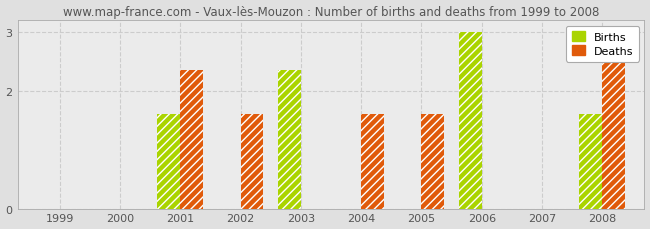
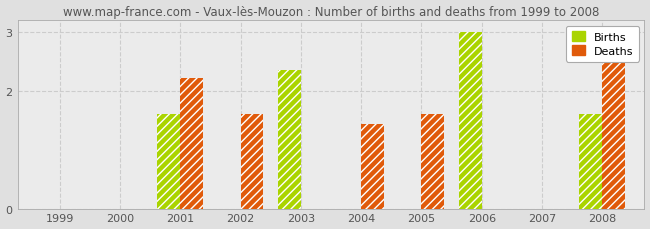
Deaths/2001: 2.35 -> 2.22
Deaths/2004: 1.60 -> 1.44
